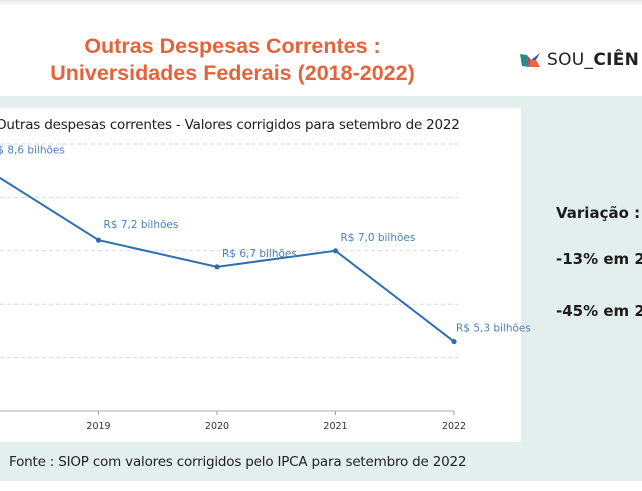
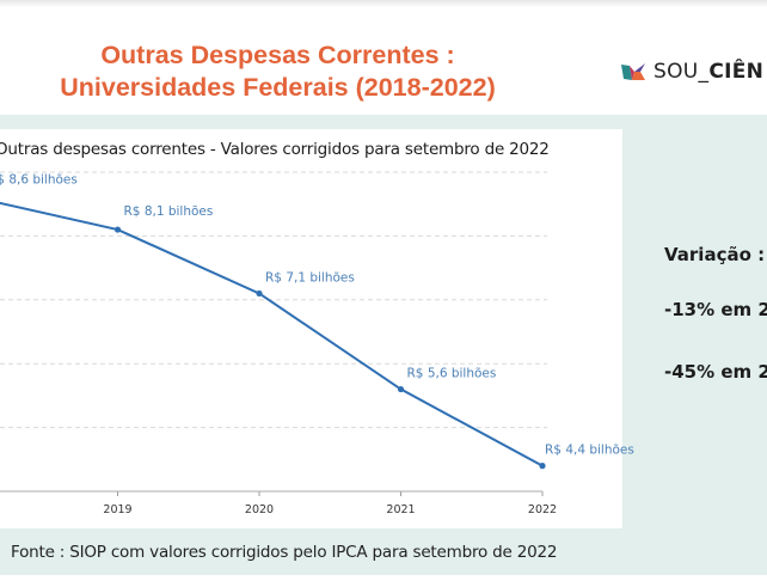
2019: 7,2 -> 8,1
2020: 6,7 -> 7,1
2021: 7,0 -> 5,6
2022: 5,3 -> 4,4
